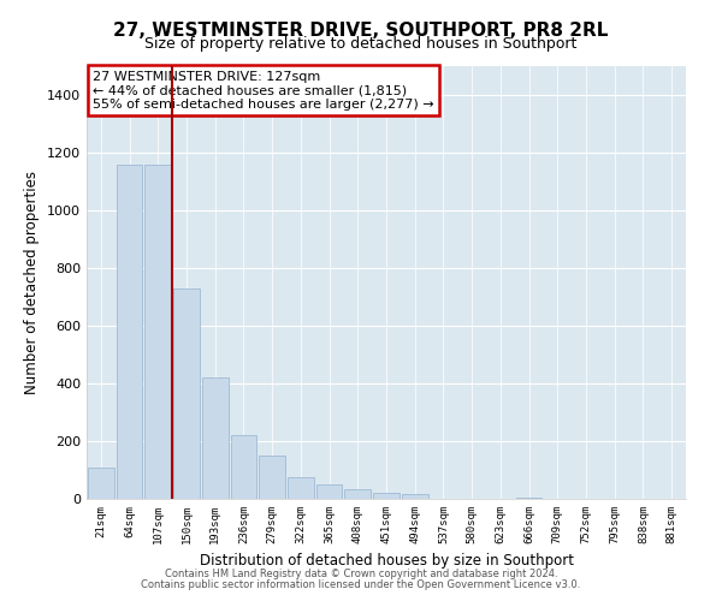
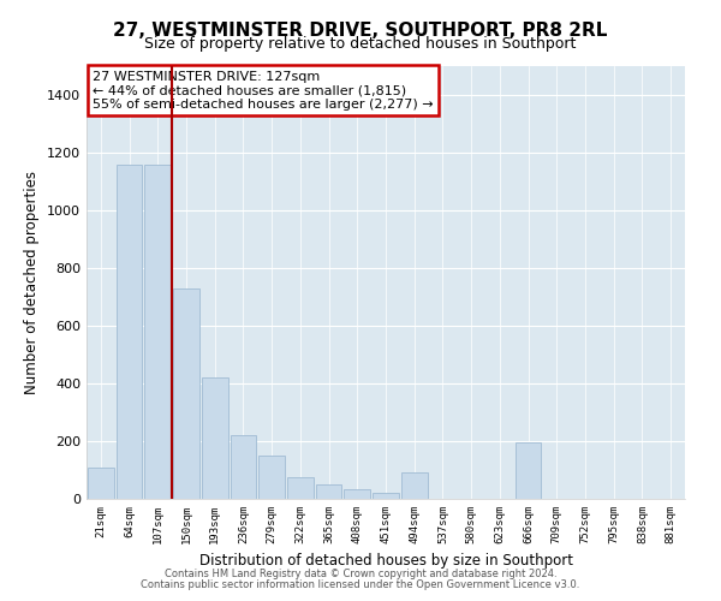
494sqm: 15 -> 90
666sqm: 5 -> 195
